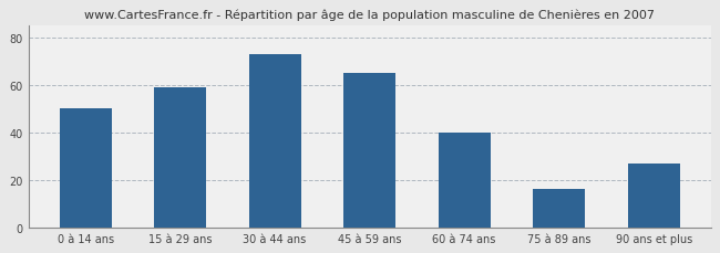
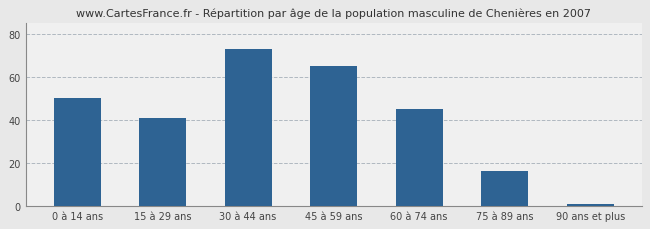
15 à 29 ans: 59 -> 41
60 à 74 ans: 40 -> 45
90 ans et plus: 27 -> 1
